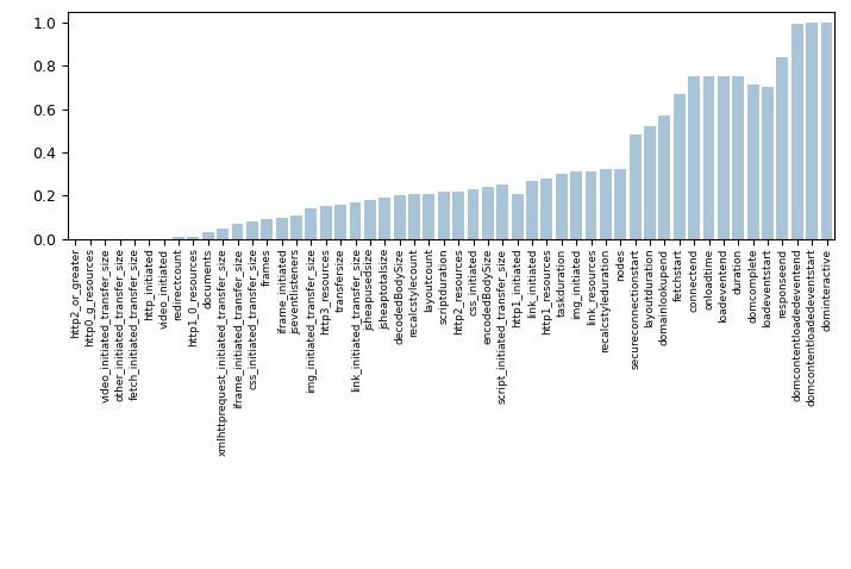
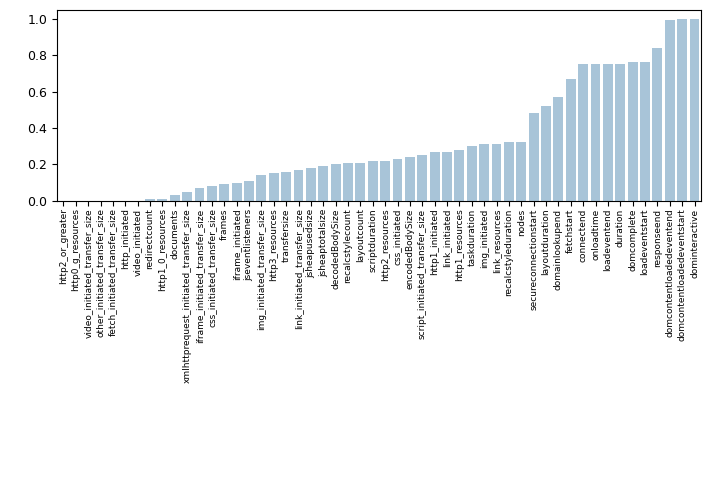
http1_initiated: 0.21 -> 0.27
domcomplete: 0.71 -> 0.76
loadeventstart: 0.70 -> 0.76
